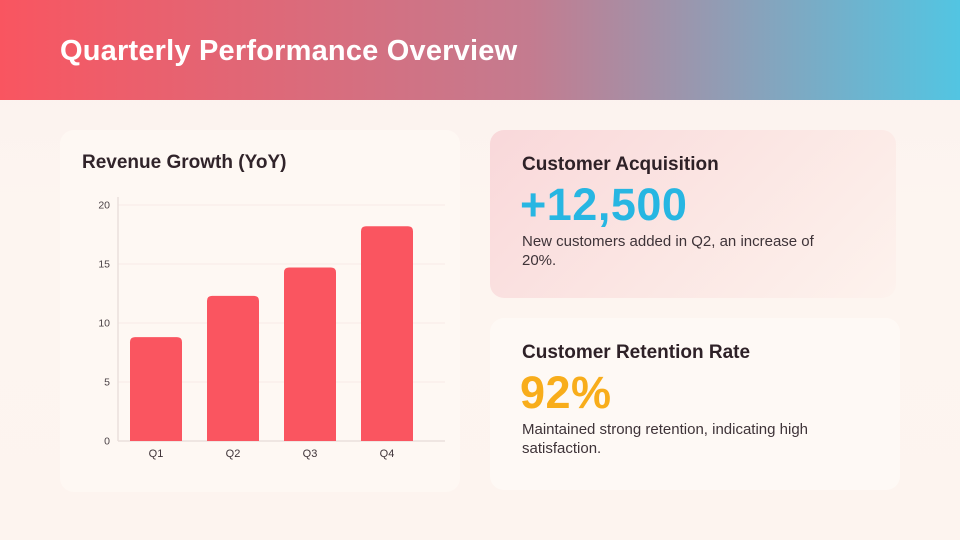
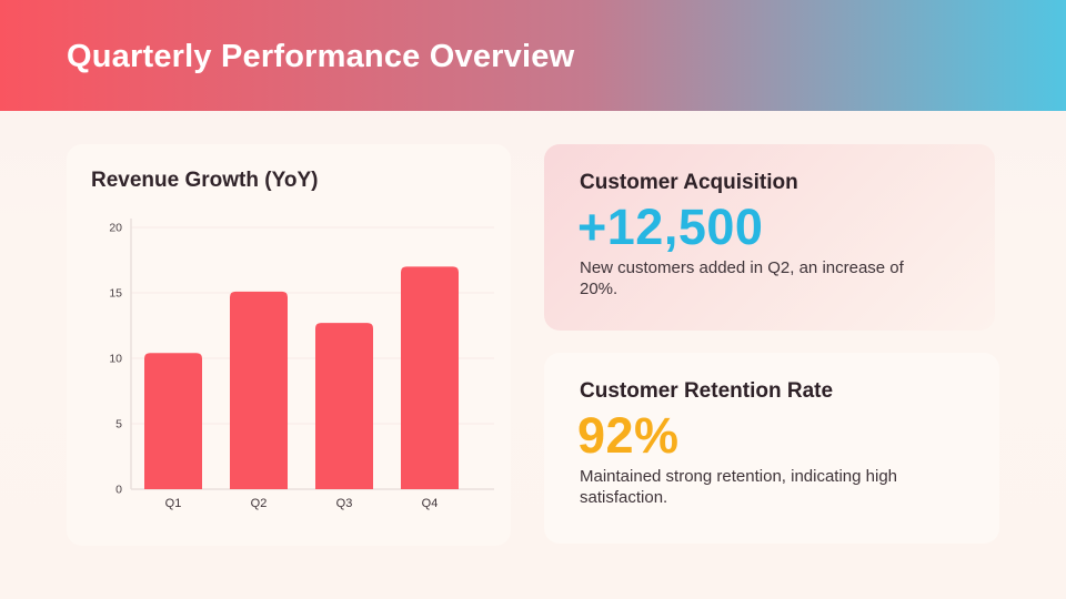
Q1: 8.8 -> 10.4
Q2: 12.3 -> 15.1
Q3: 14.7 -> 12.7
Q4: 18.2 -> 17.0
